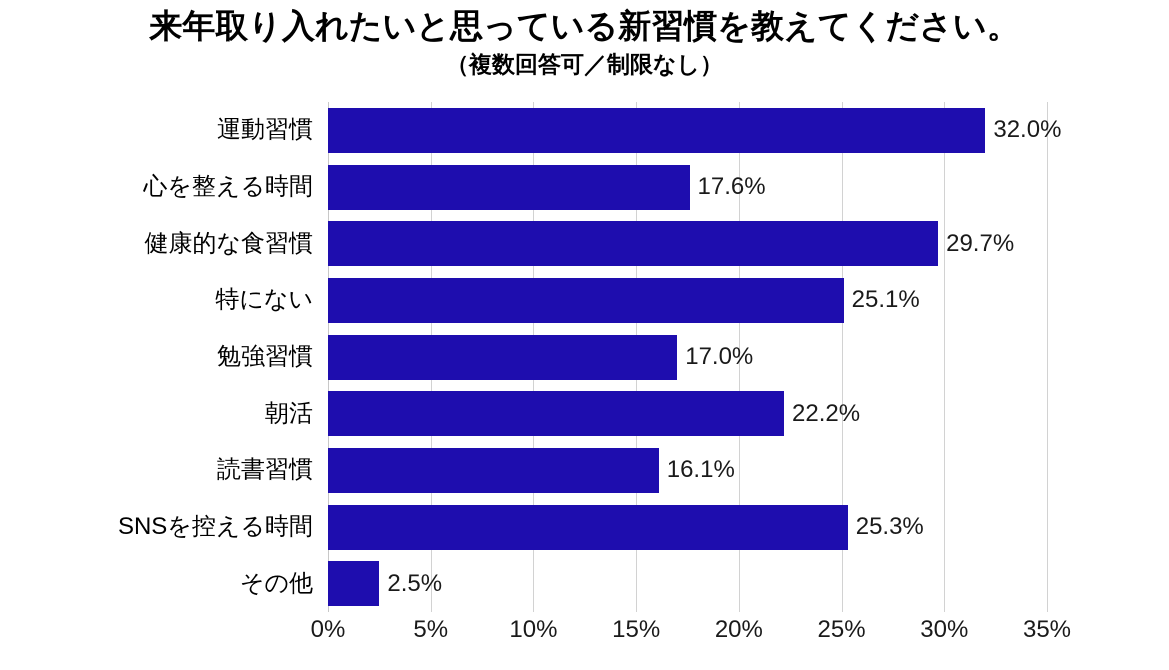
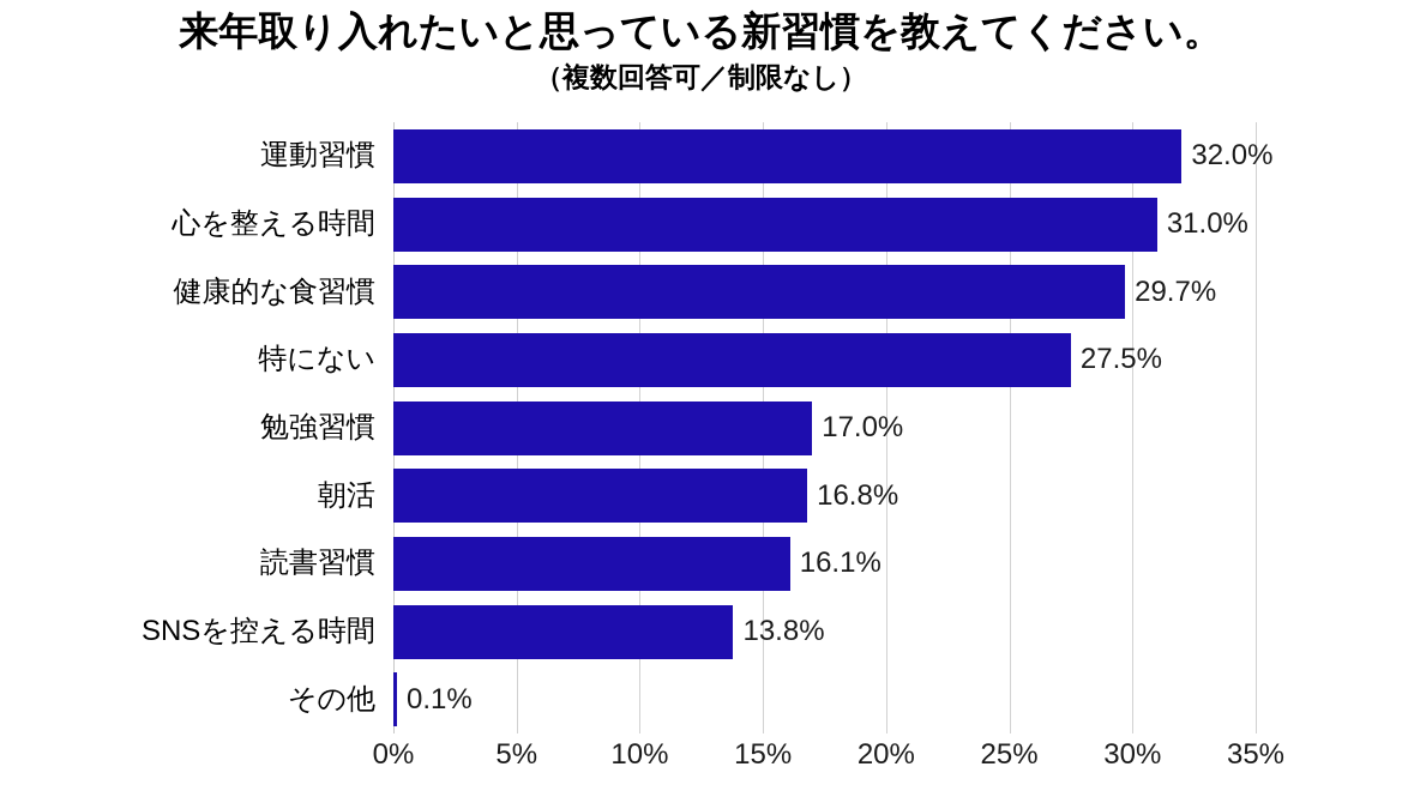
心を整える時間: 17.6% -> 31.0%
特にない: 25.1% -> 27.5%
朝活: 22.2% -> 16.8%
SNSを控える時間: 25.3% -> 13.8%
その他: 2.5% -> 0.1%
